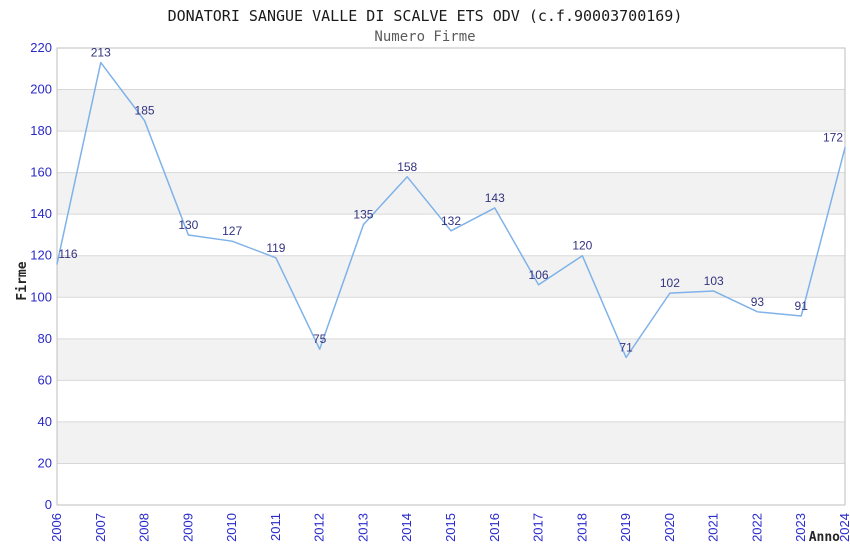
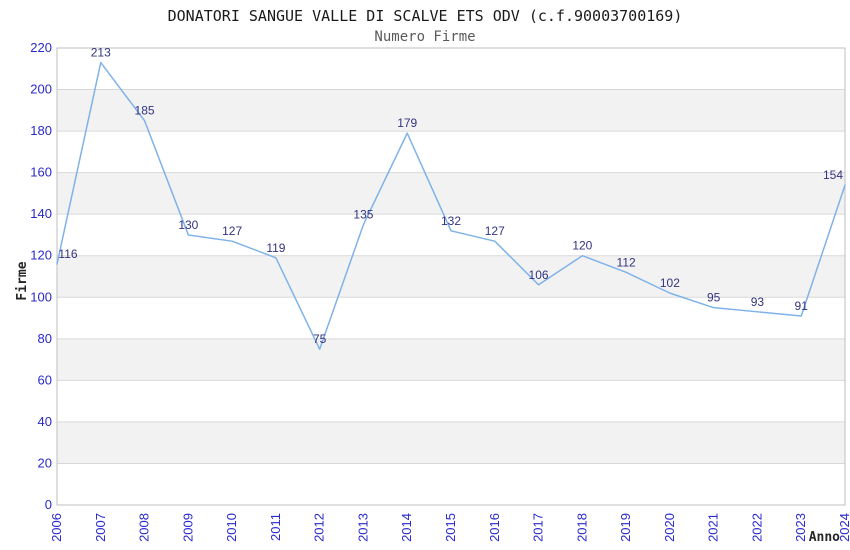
2014: 158 -> 179
2016: 143 -> 127
2019: 71 -> 112
2021: 103 -> 95
2024: 172 -> 154
